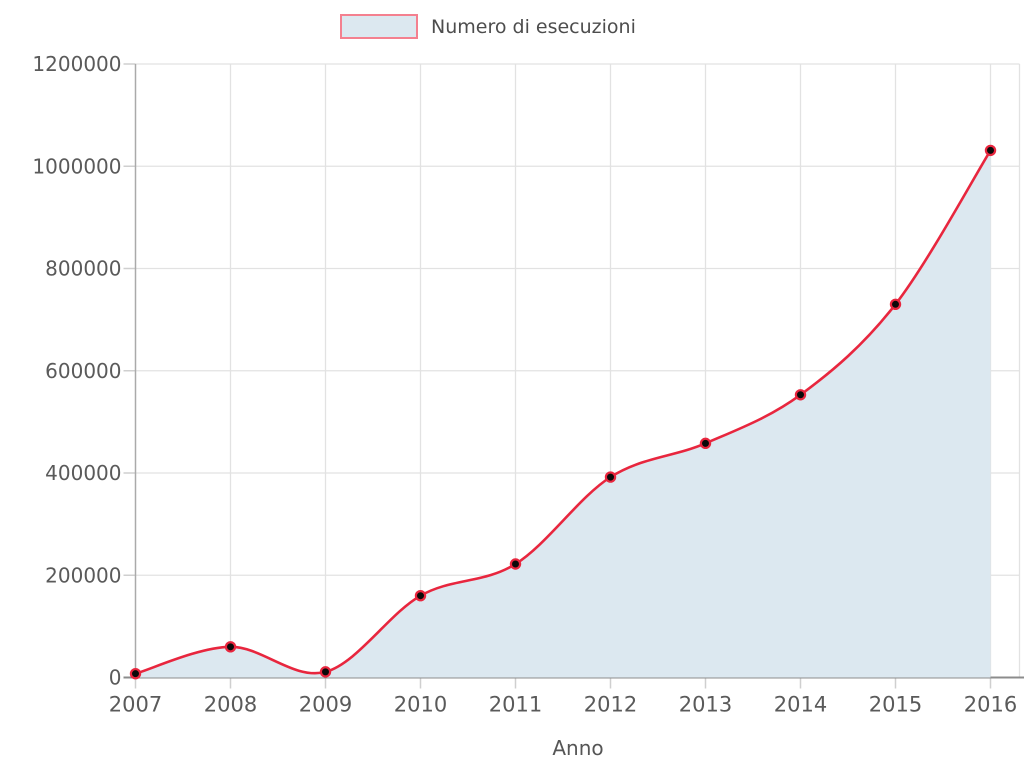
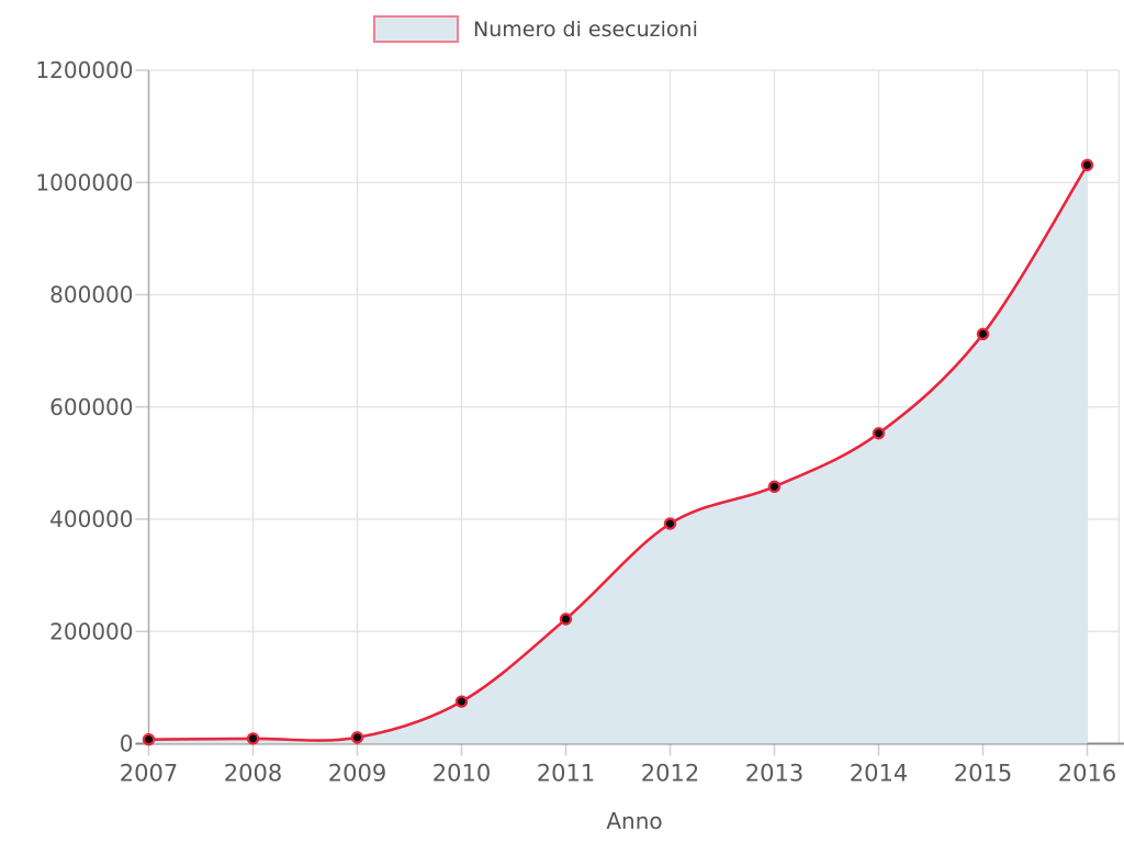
2008: 60000 -> 10000
2010: 160000 -> 80000
